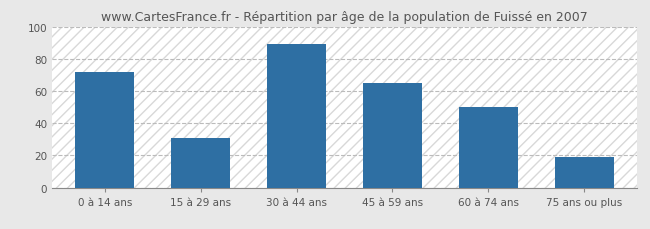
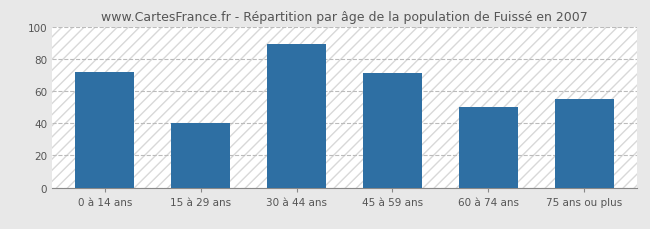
15 à 29 ans: 31 -> 40
45 à 59 ans: 65 -> 71
75 ans ou plus: 19 -> 55
